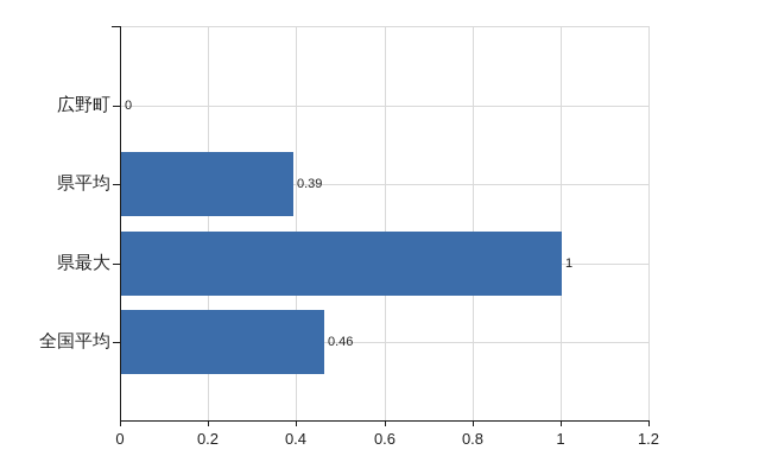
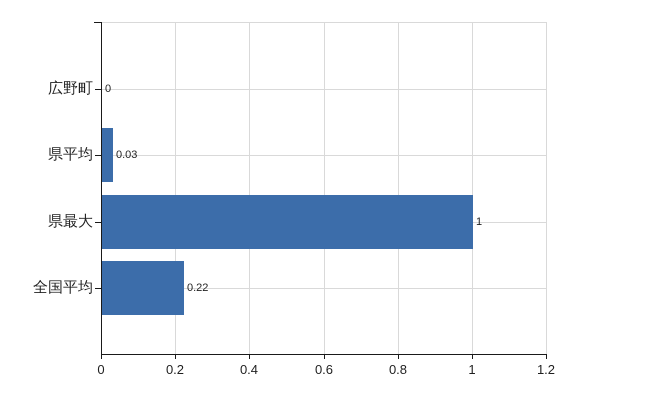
県平均: 0.39 -> 0.03
全国平均: 0.46 -> 0.22
